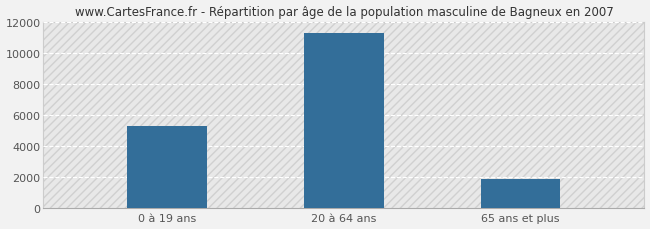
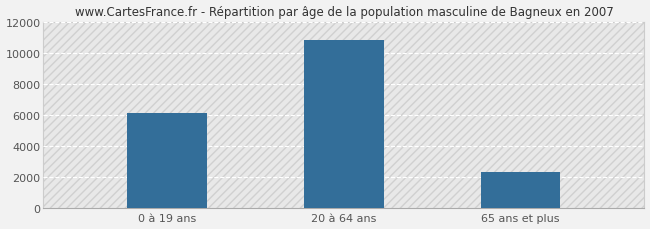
0 à 19 ans: 5300 -> 6100
20 à 64 ans: 11200 -> 10800
65 ans et plus: 1800 -> 2300
